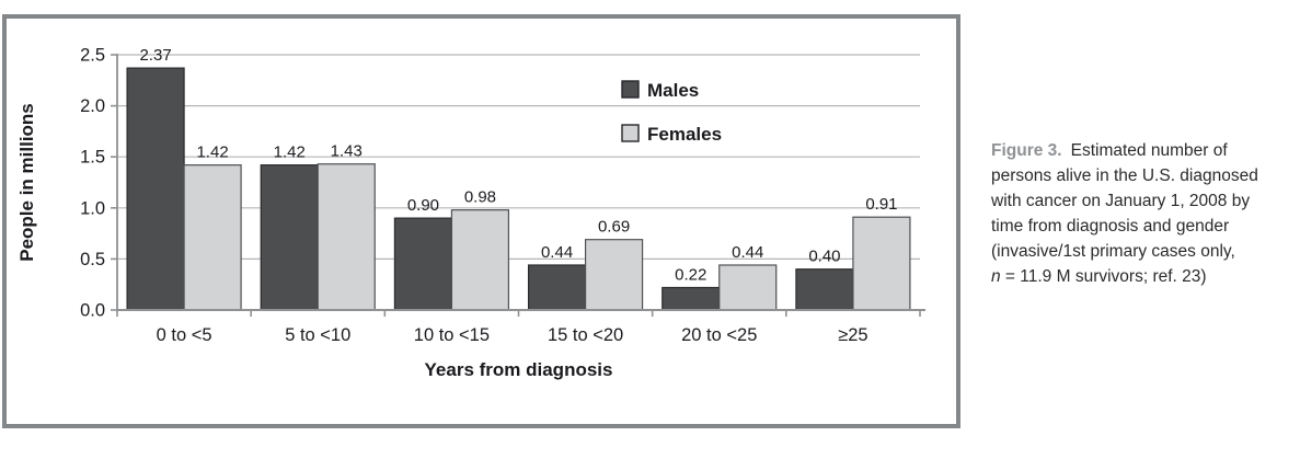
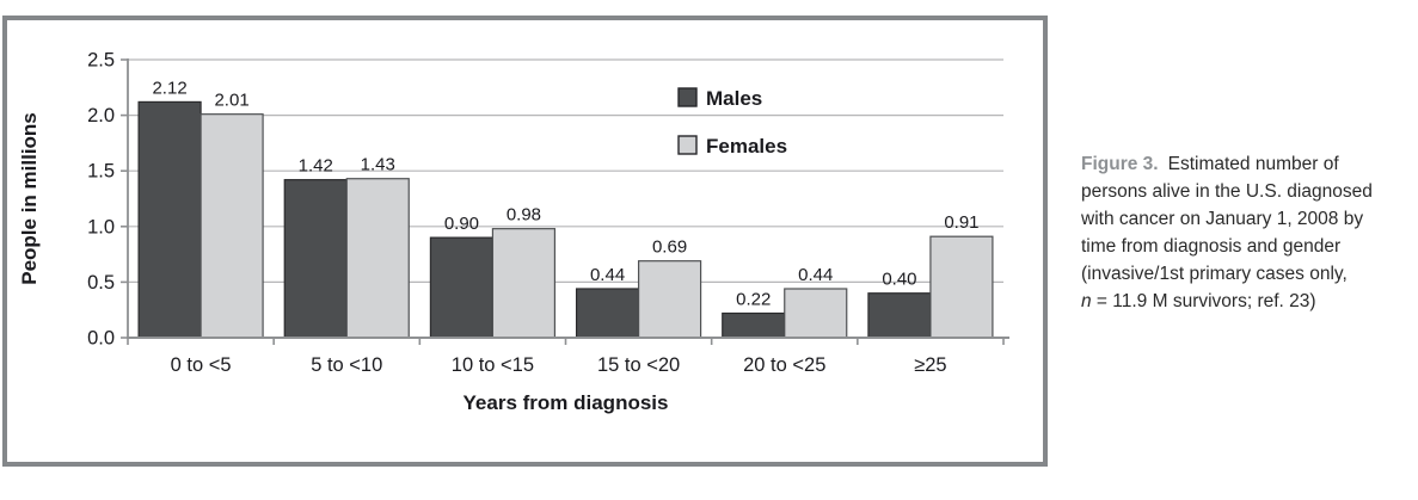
Males/0 to <5: 2.37 -> 2.12
Females/0 to <5: 1.42 -> 2.01
